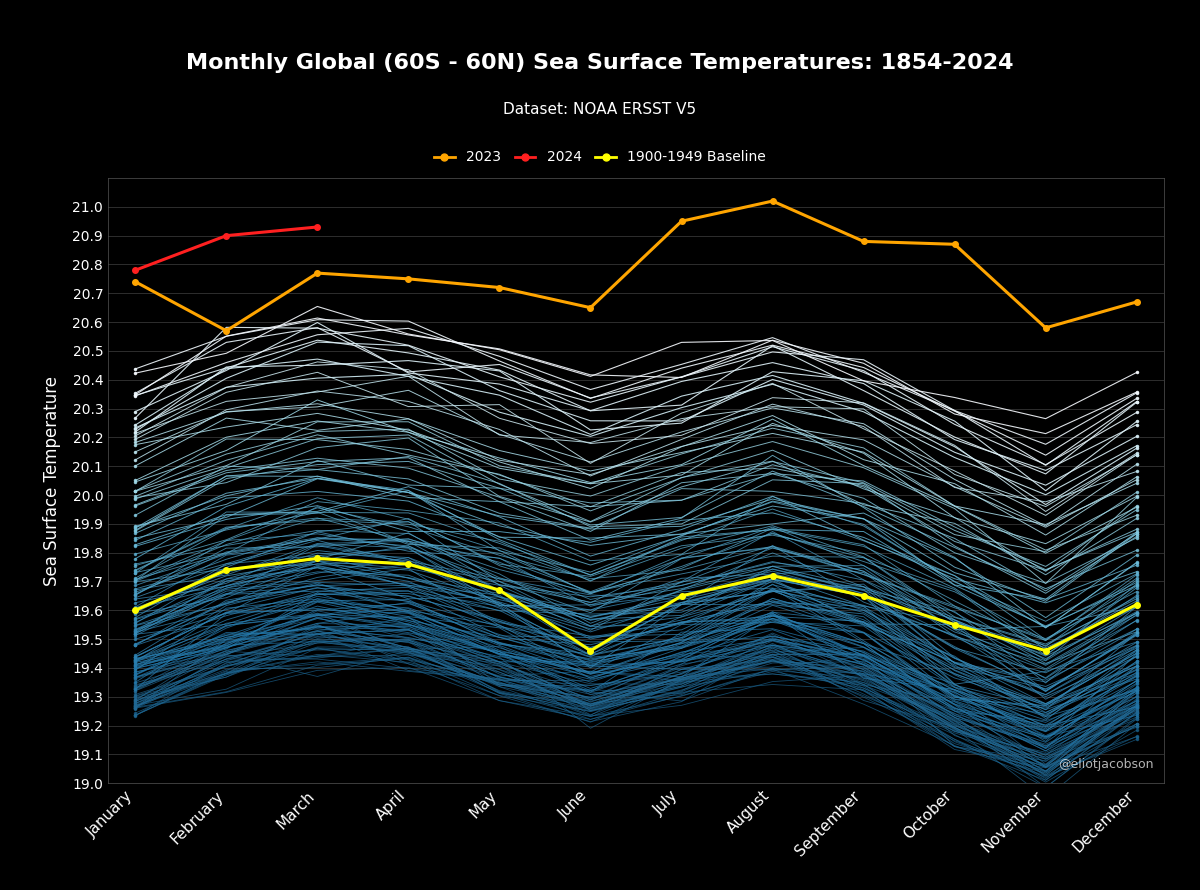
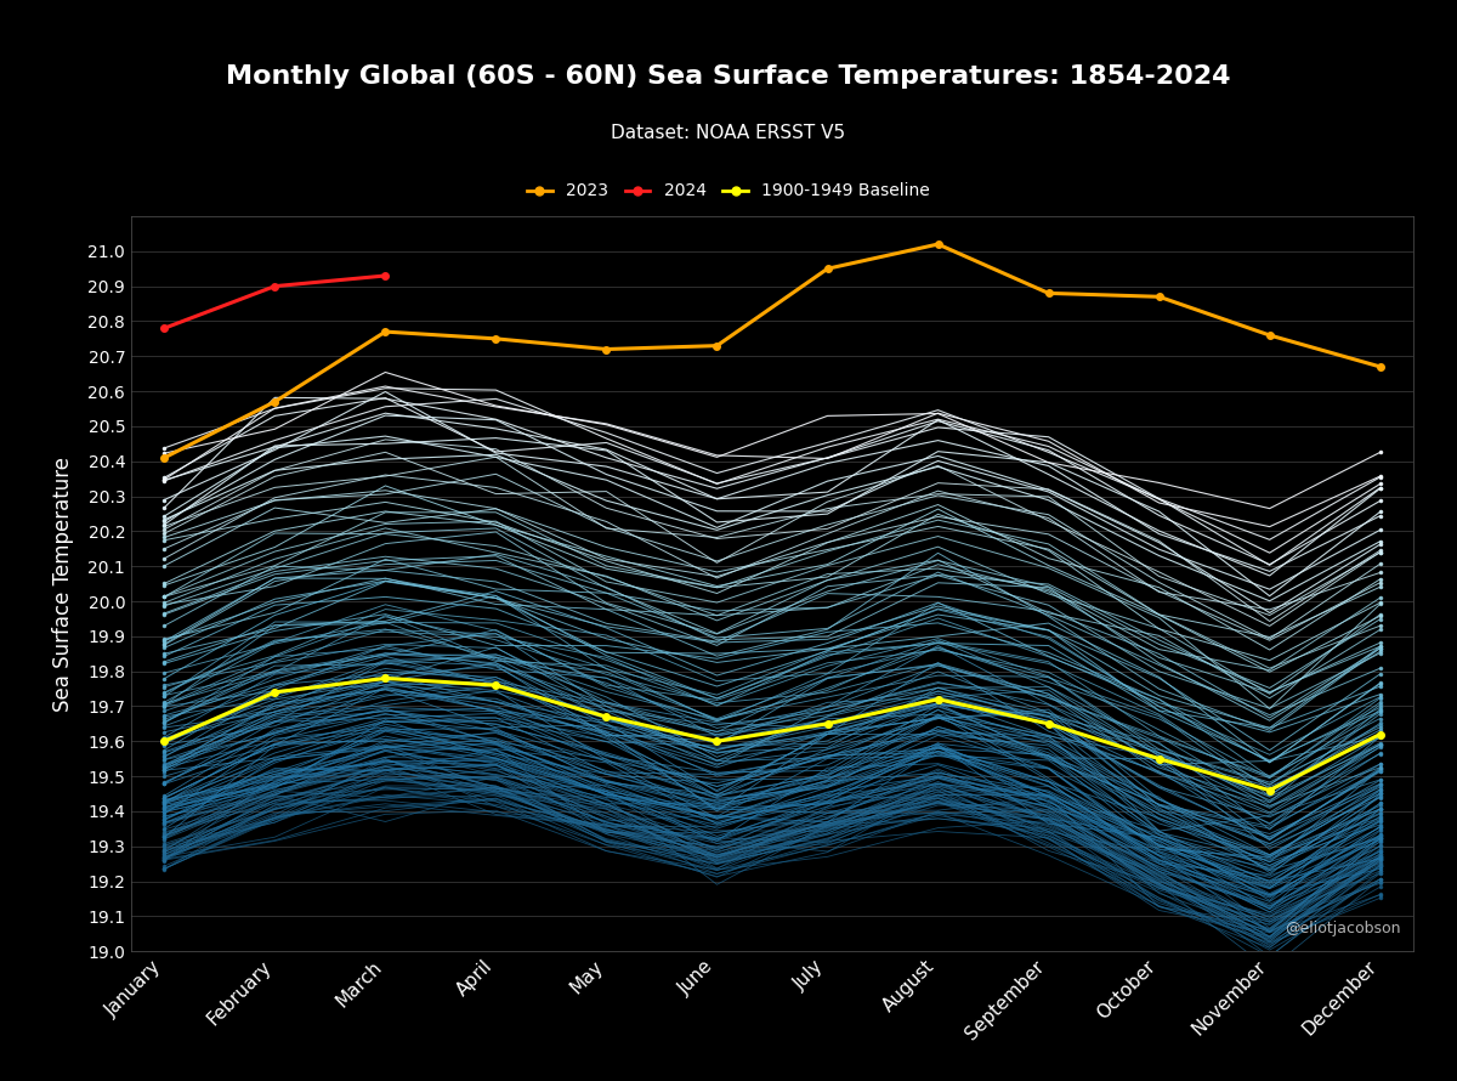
2023/January: 20.74 -> 20.41
2023/June: 20.65 -> 20.73
1900-1949 Baseline/June: 19.46 -> 19.60
2023/November: 20.58 -> 20.76
